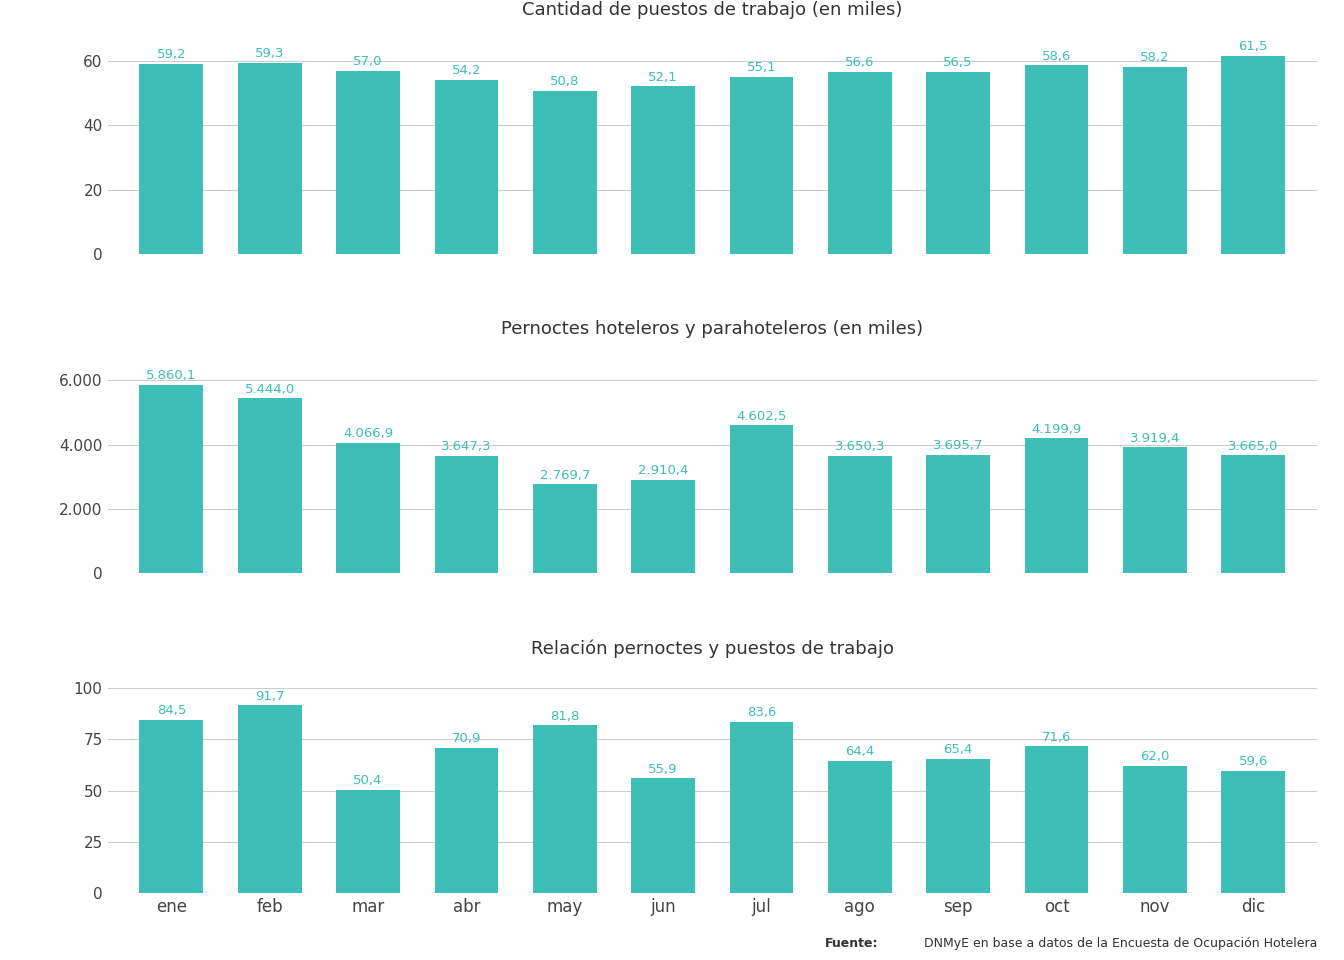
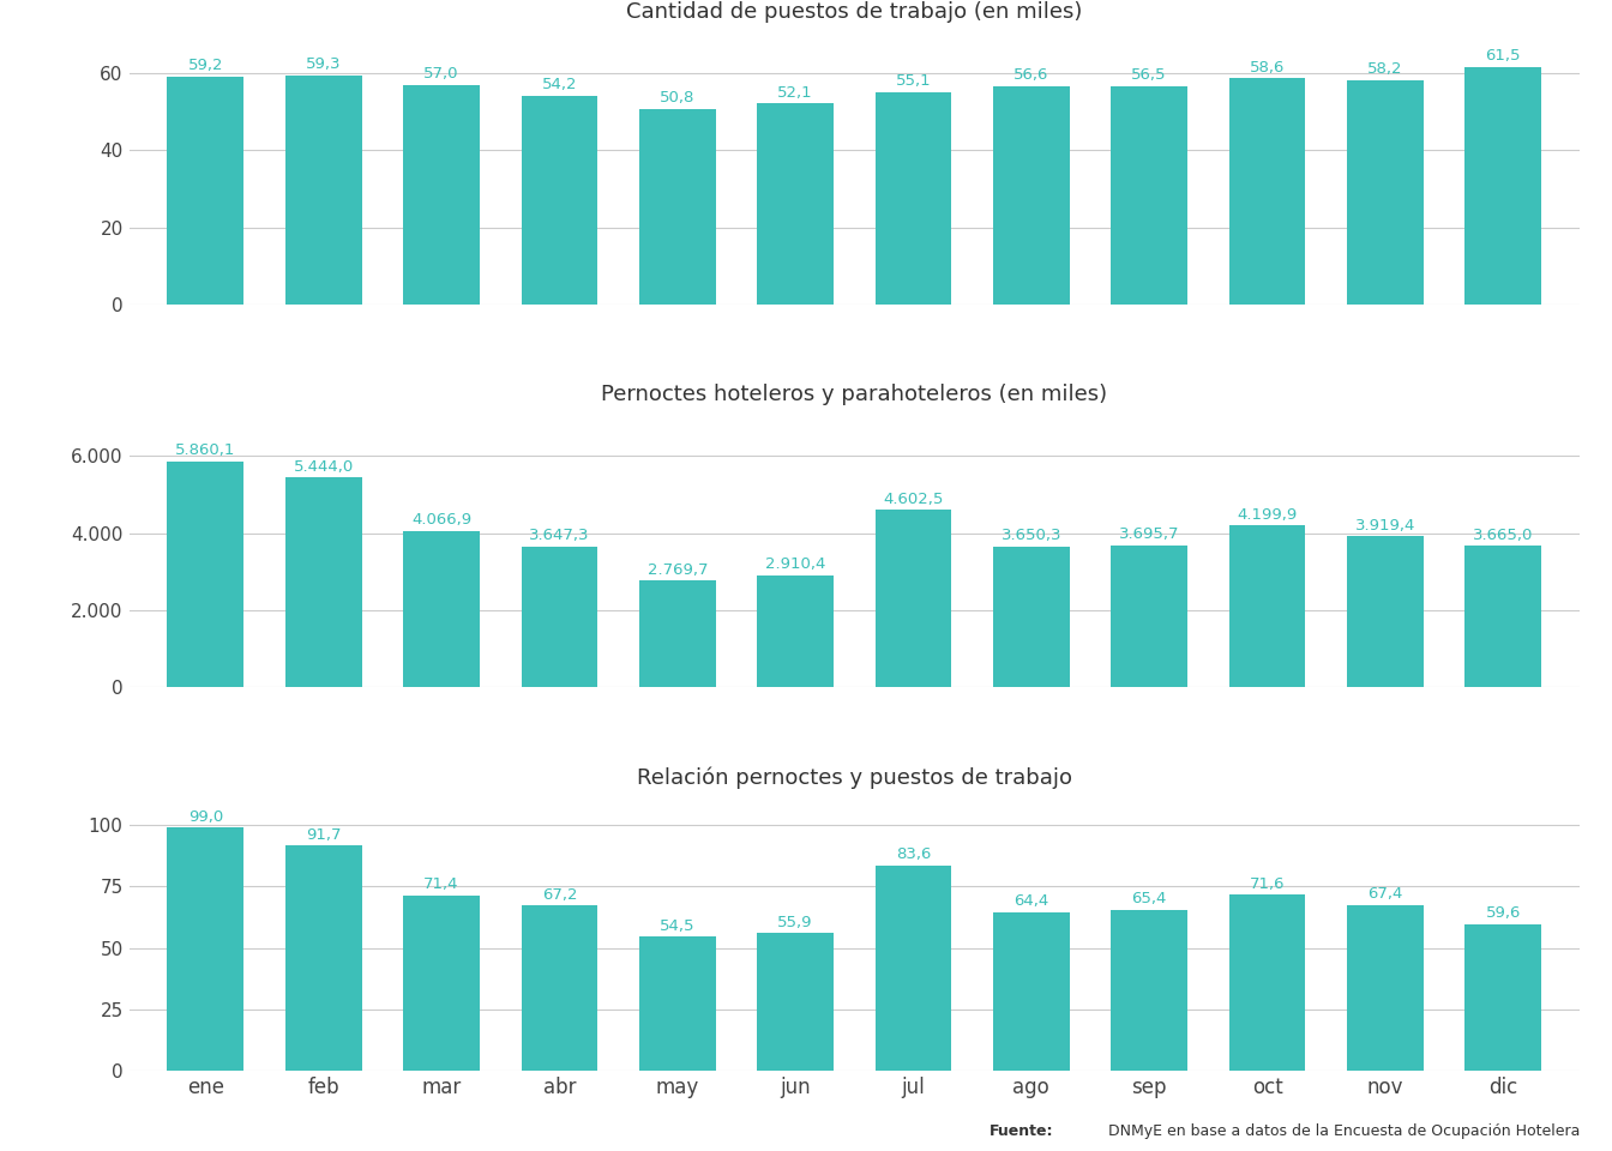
Relación pernoctes y puestos de trabajo/ene: 84,5 -> 99,0
Relación pernoctes y puestos de trabajo/mar: 50,4 -> 71,4
Relación pernoctes y puestos de trabajo/abr: 70,9 -> 67,2
Relación pernoctes y puestos de trabajo/may: 81,8 -> 54,5
Relación pernoctes y puestos de trabajo/nov: 62,0 -> 67,4
